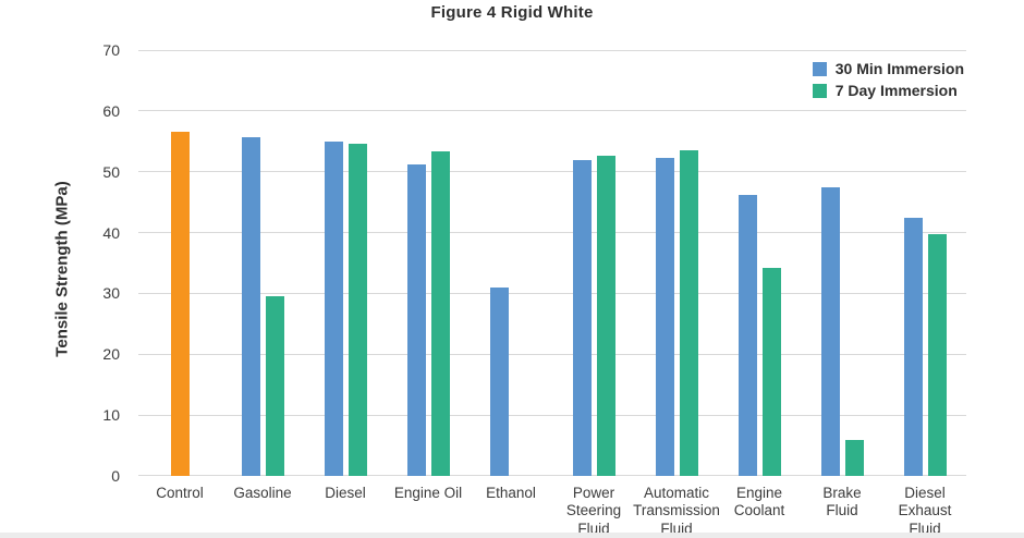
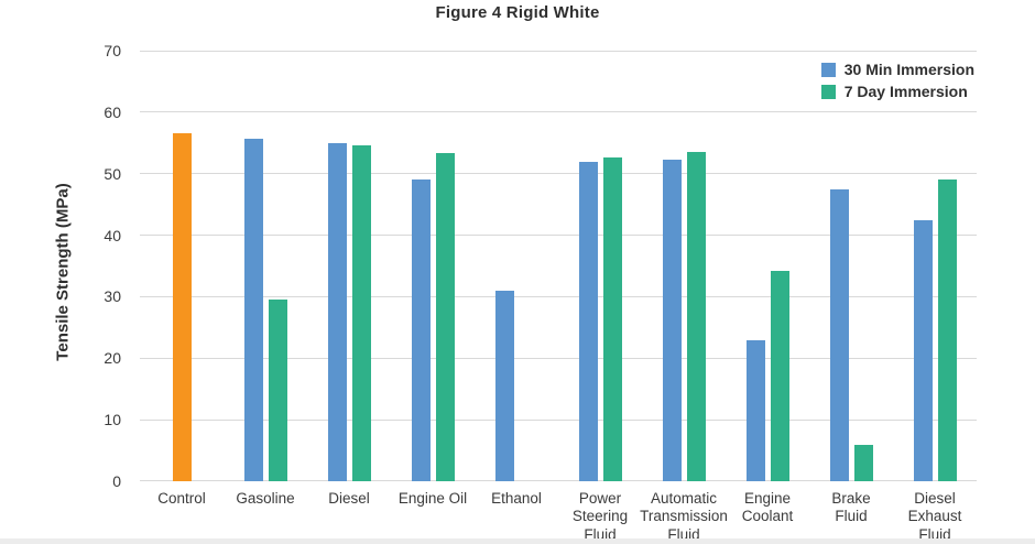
30 Min Immersion/Engine Oil: 51 -> 49
30 Min Immersion/Engine Coolant: 46 -> 23
7 Day Immersion/Diesel Exhaust Fluid: 40 -> 49
